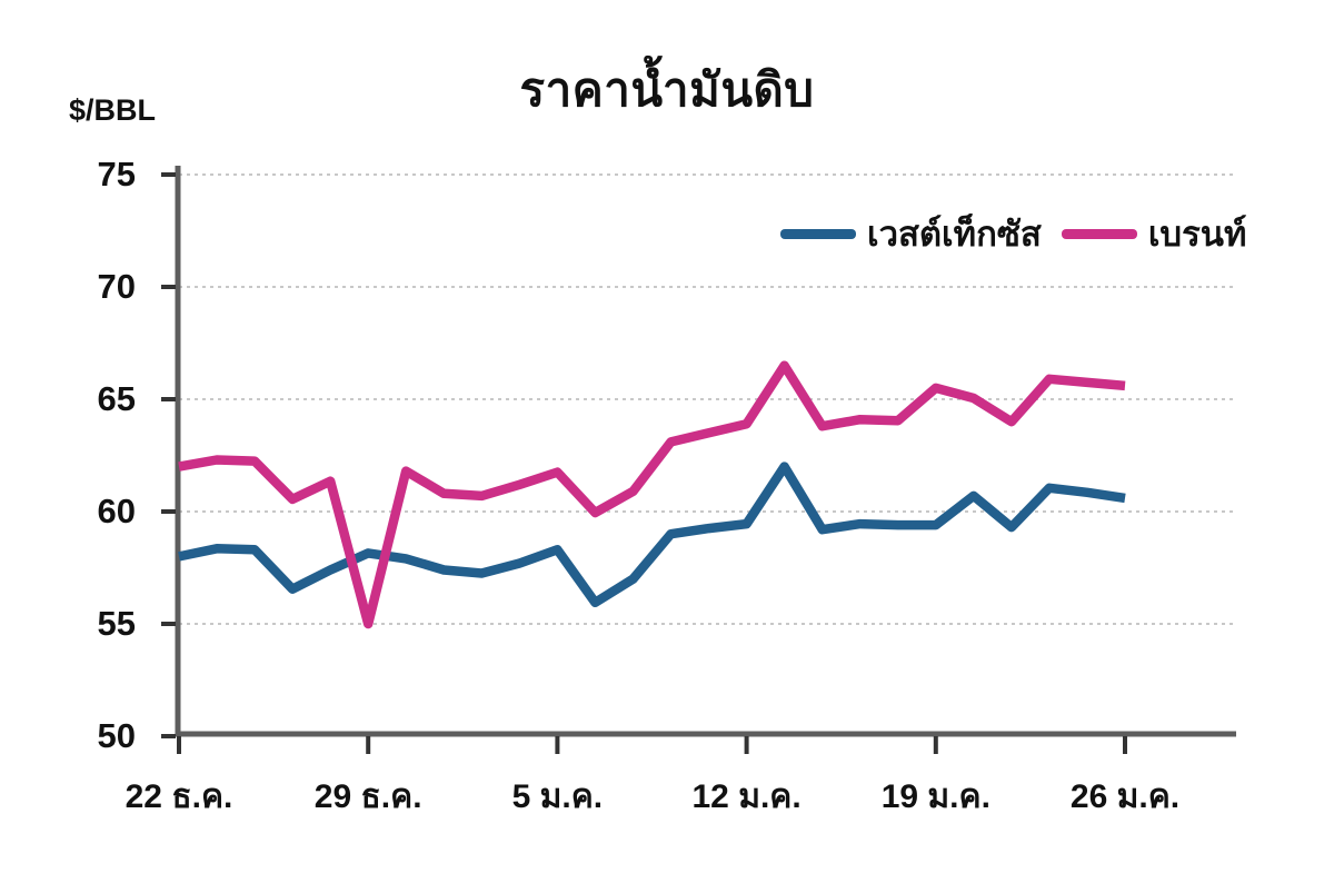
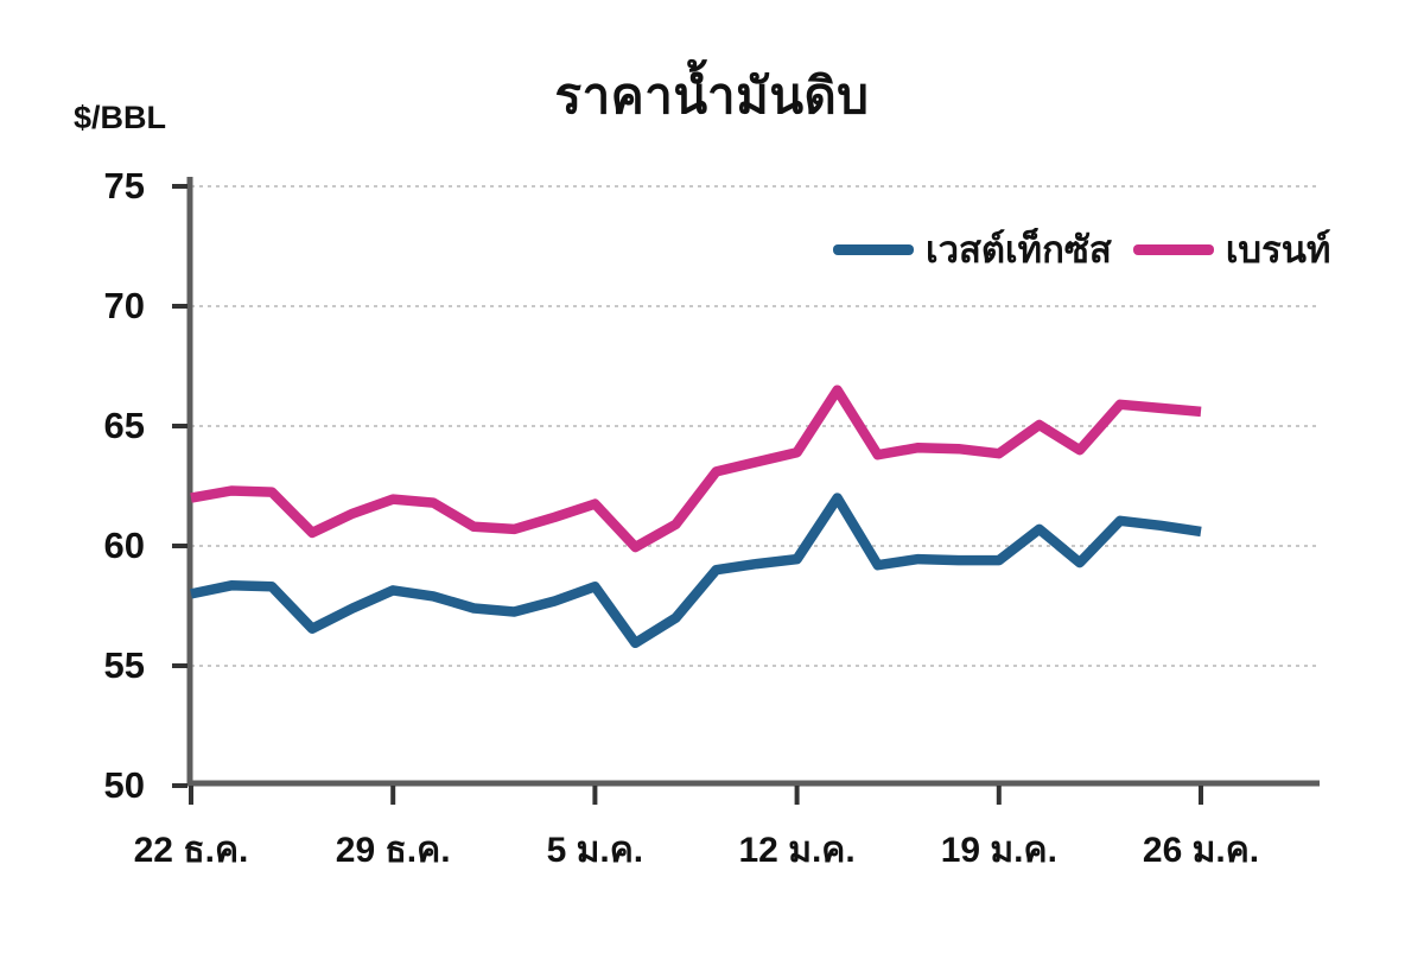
เบรนท์/29 ธ.ค.: 55.0 -> 62.0
เบรนท์/19 ม.ค.: 65.5 -> 63.9
